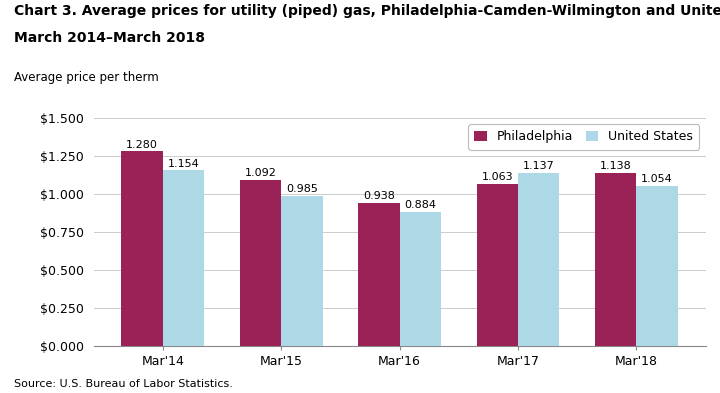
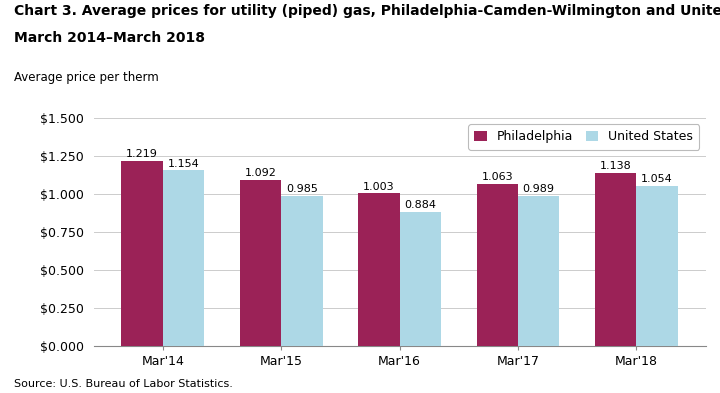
Philadelphia/Mar'14: 1.280 -> 1.219
Philadelphia/Mar'16: 0.938 -> 1.003
United States/Mar'17: 1.137 -> 0.989
